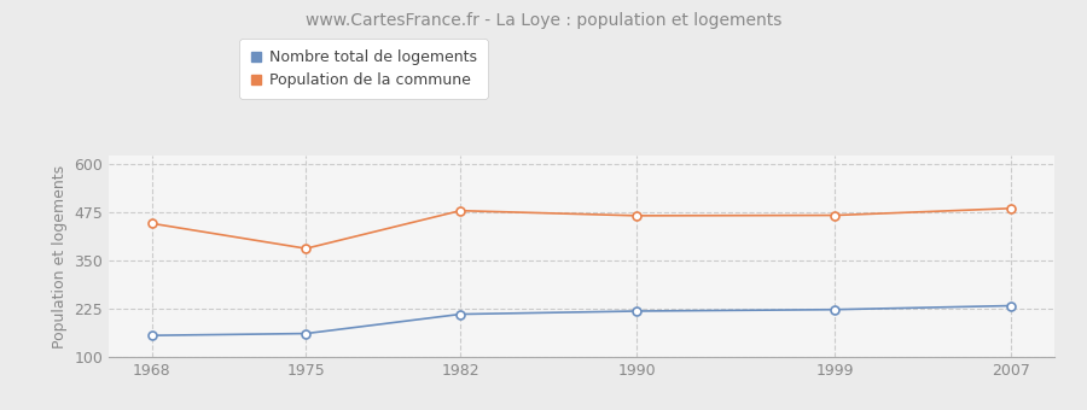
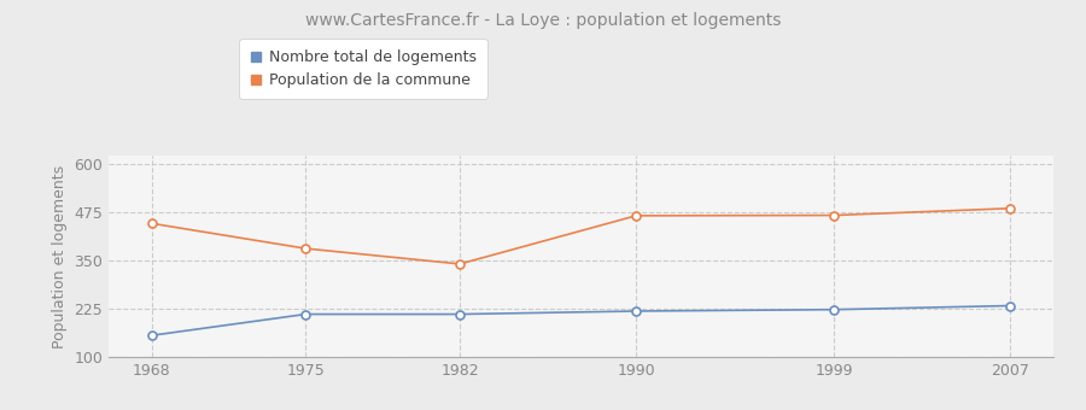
Nombre total de logements/1975: 160 -> 210
Population de la commune/1982: 478 -> 340
